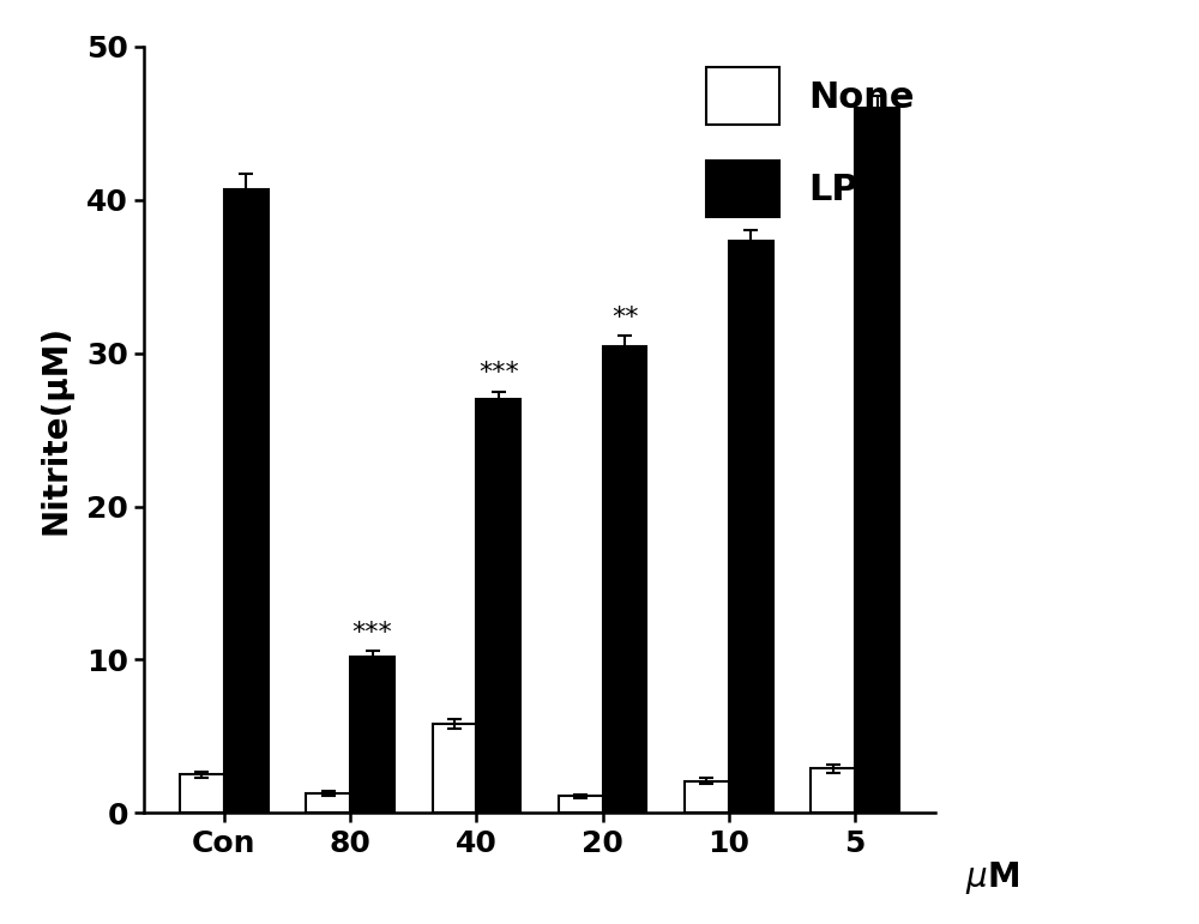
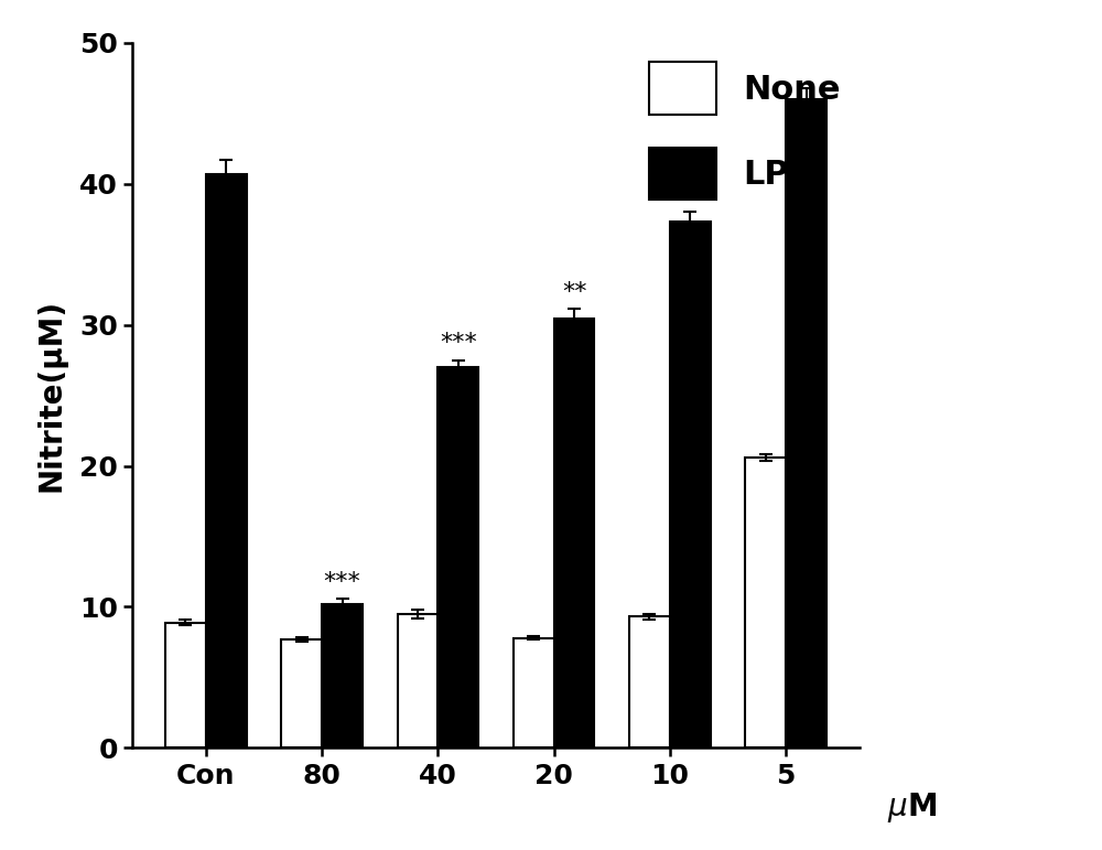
None/Con: 2.5 -> 8.9
None/80: 1.3 -> 7.7
None/40: 5.8 -> 9.5
None/20: 1.1 -> 7.8
None/10: 2.1 -> 9.3
None/5: 2.9 -> 20.6
